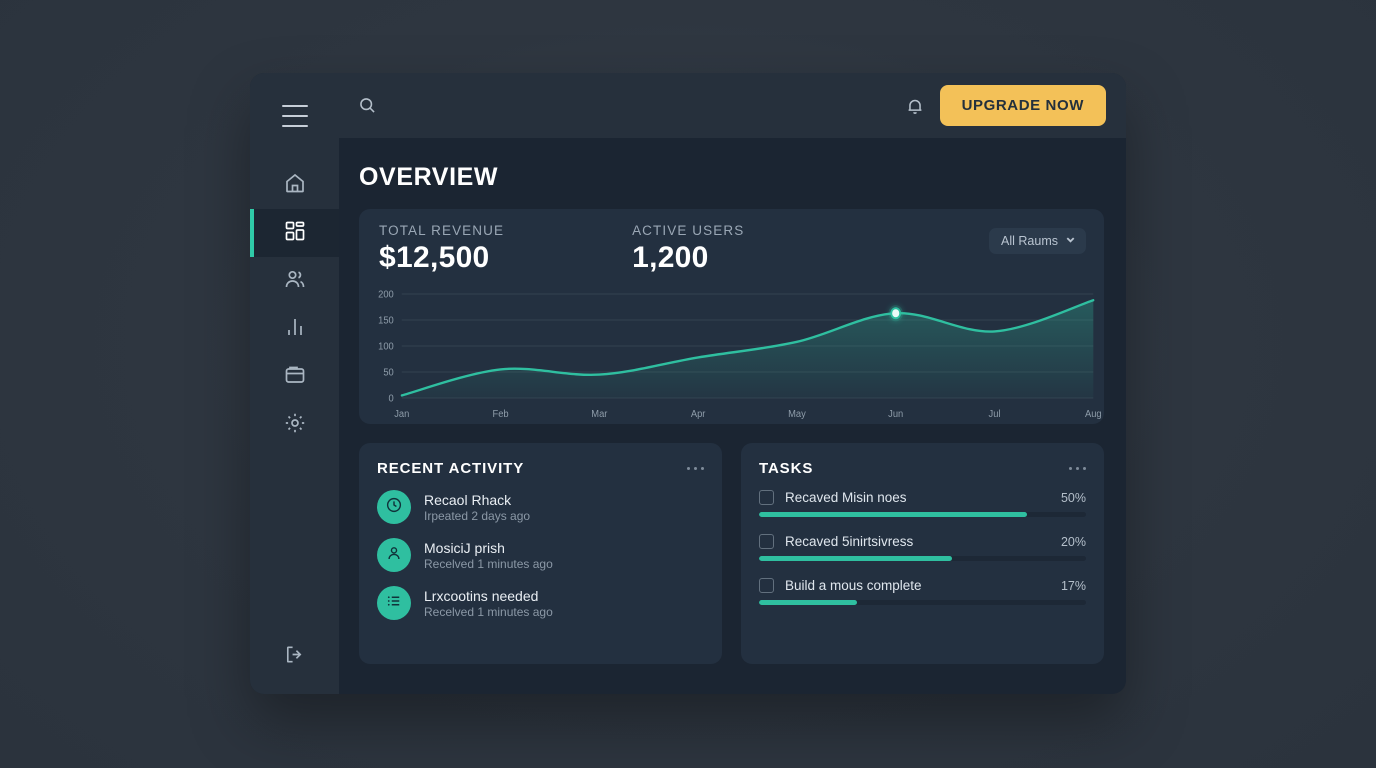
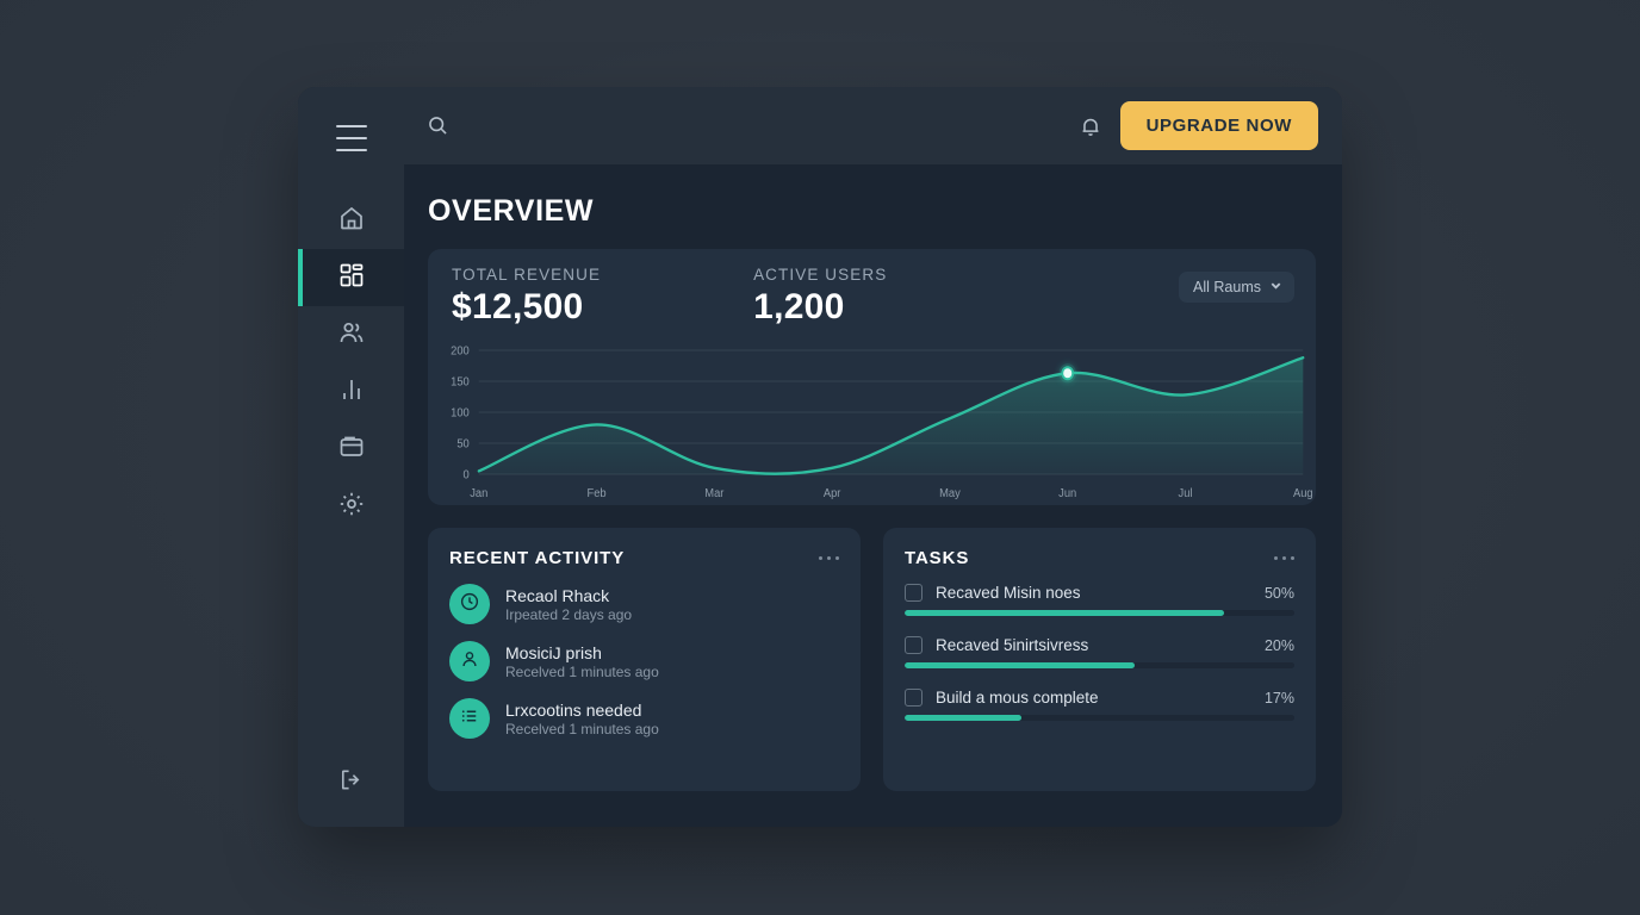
Feb: 60 -> 80
Mar: 40 -> 10
Apr: 80 -> 10
May: 110 -> 90
